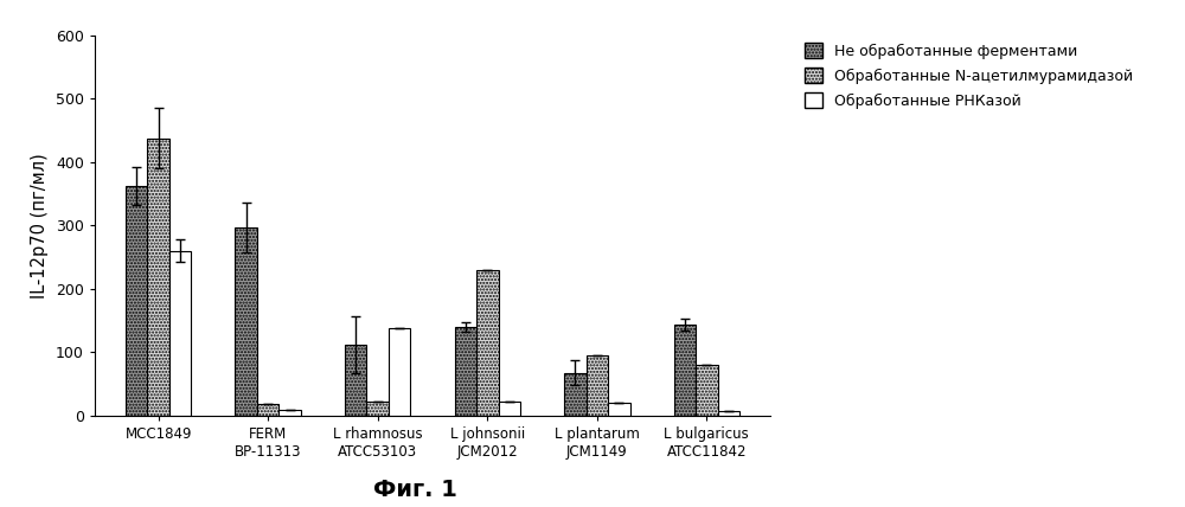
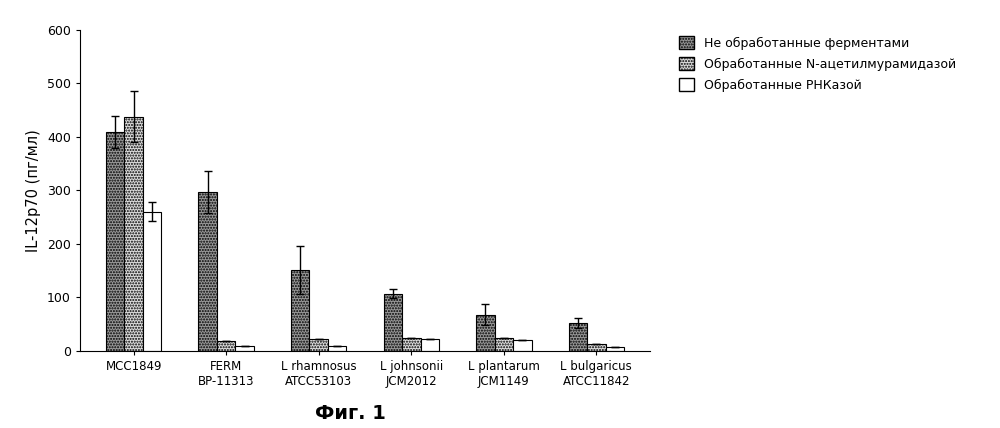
Не обработанные ферментами/MCC1849: 362 -> 410
Не обработанные ферментами/L rhamnosus ATCC53103: 112 -> 152
Обработанные РНКазой/L rhamnosus ATCC53103: 138 -> 9
Не обработанные ферментами/L johnsonii JCM2012: 140 -> 107
Обработанные N-ацетилмурамидазой/L johnsonii JCM2012: 230 -> 25
Обработанные N-ацетилмурамидазой/L plantarum JCM1149: 96 -> 25
Не обработанные ферментами/L bulgaricus ATCC11842: 144 -> 52
Обработанные N-ацетилмурамидазой/L bulgaricus ATCC11842: 80 -> 13
